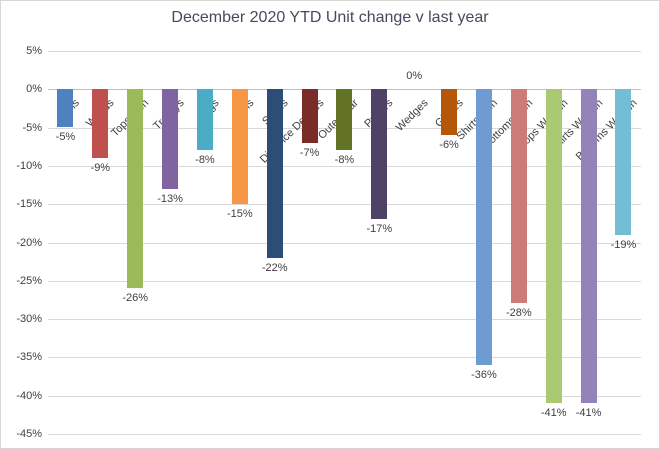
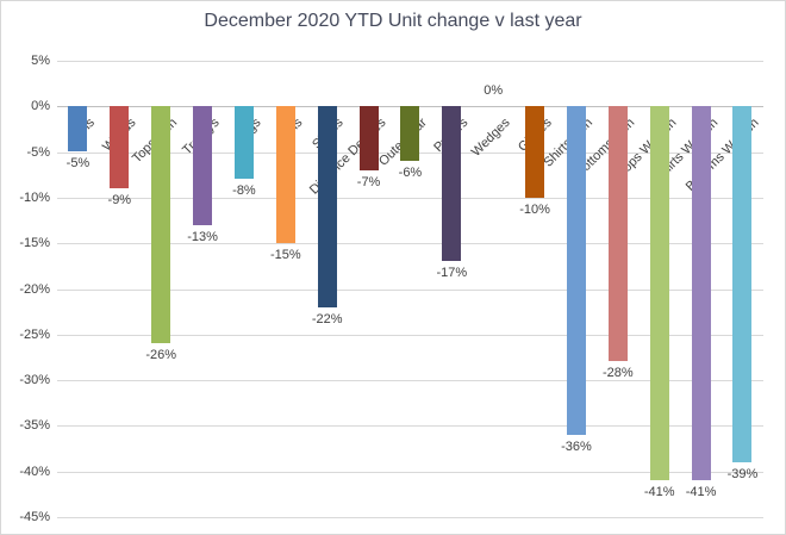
Outerwear: -8% -> -6%
Gloves: -6% -> -10%
Bottoms Women: -19% -> -39%
